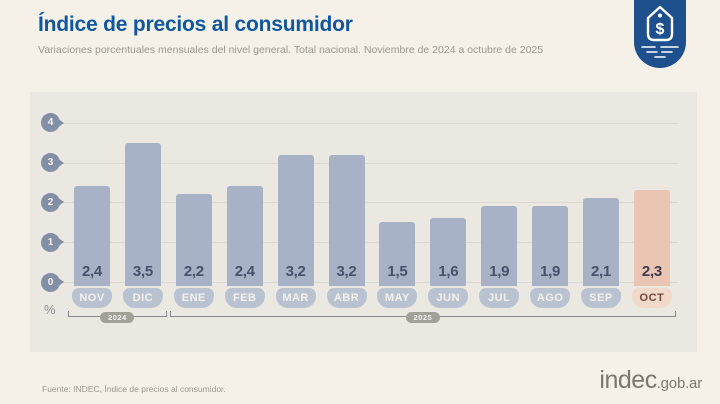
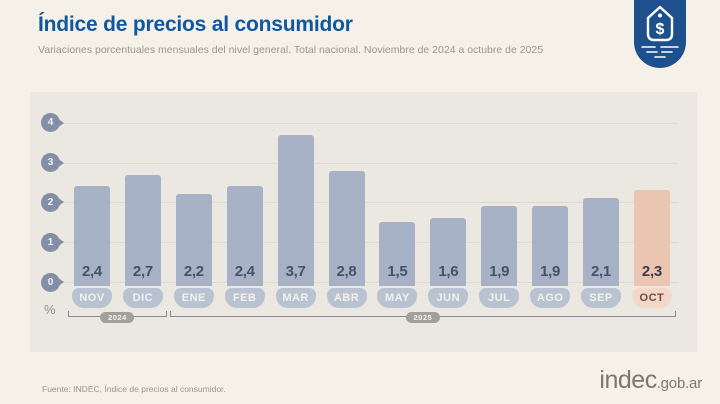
DIC: 3,5 -> 2,7
MAR: 3,2 -> 3,7
ABR: 3,2 -> 2,8
